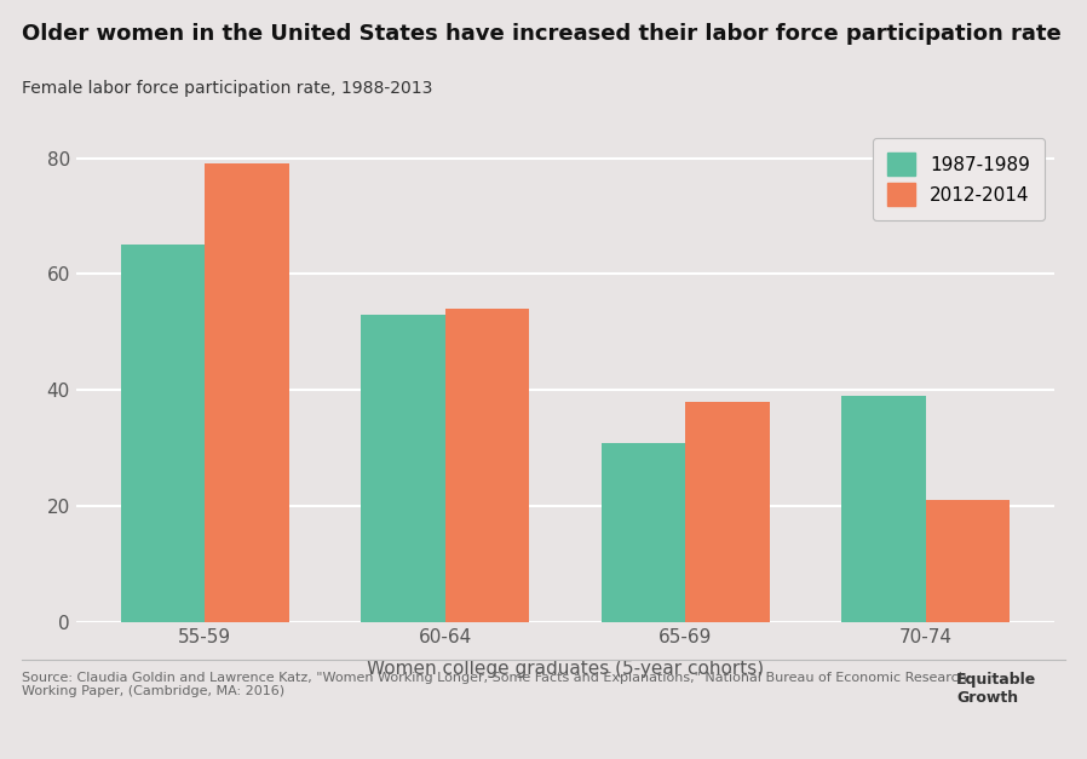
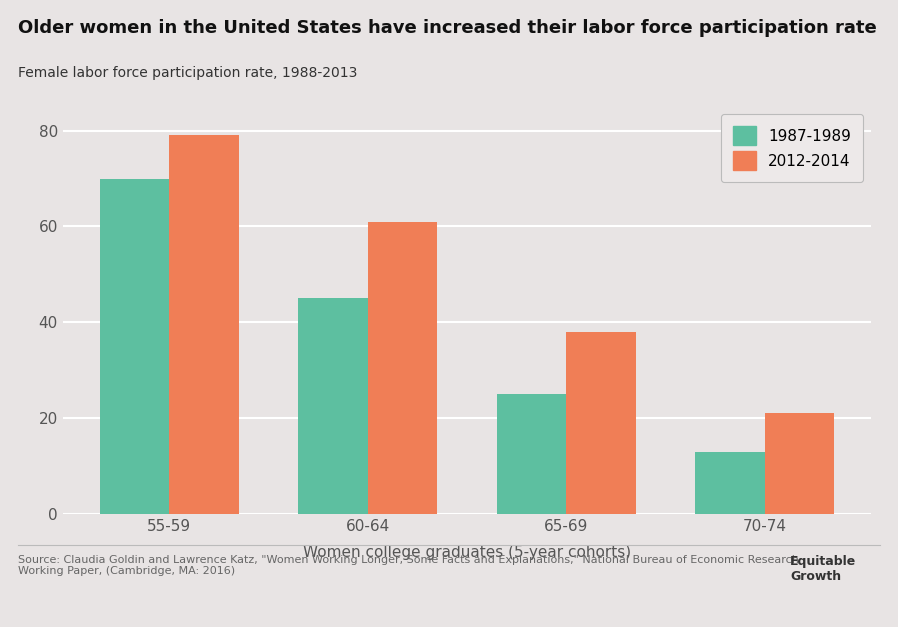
1987-1989/55-59: 65 -> 70
1987-1989/60-64: 53 -> 45
2012-2014/60-64: 54 -> 61
1987-1989/65-69: 31 -> 25
1987-1989/70-74: 39 -> 13
